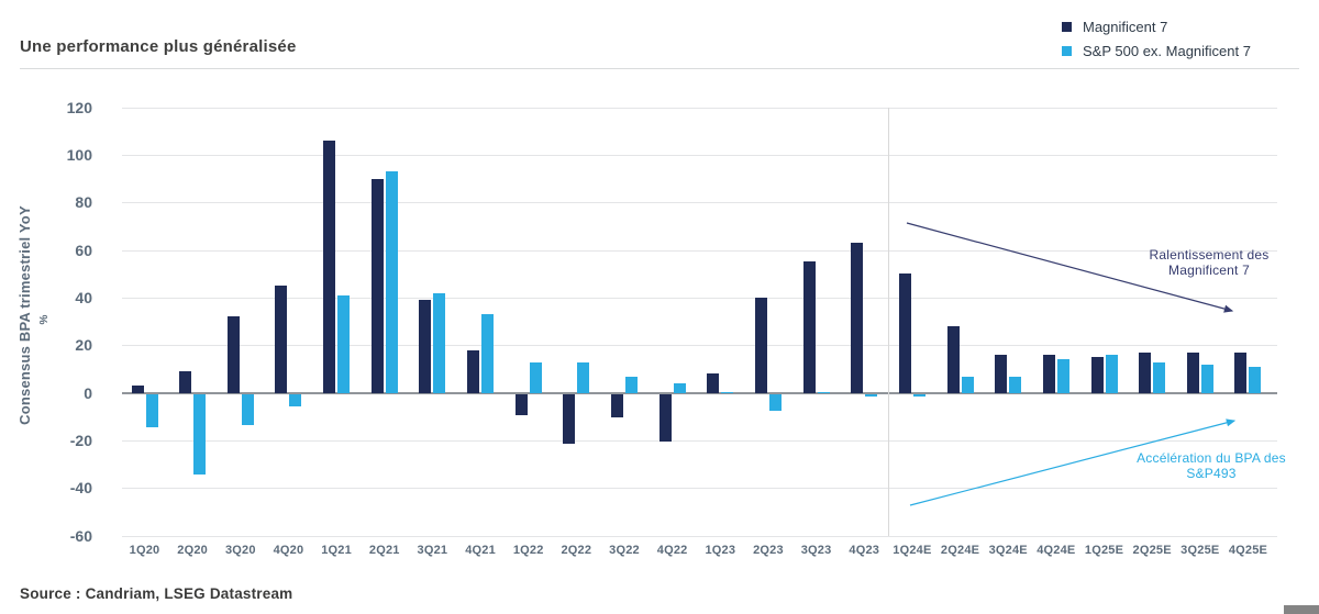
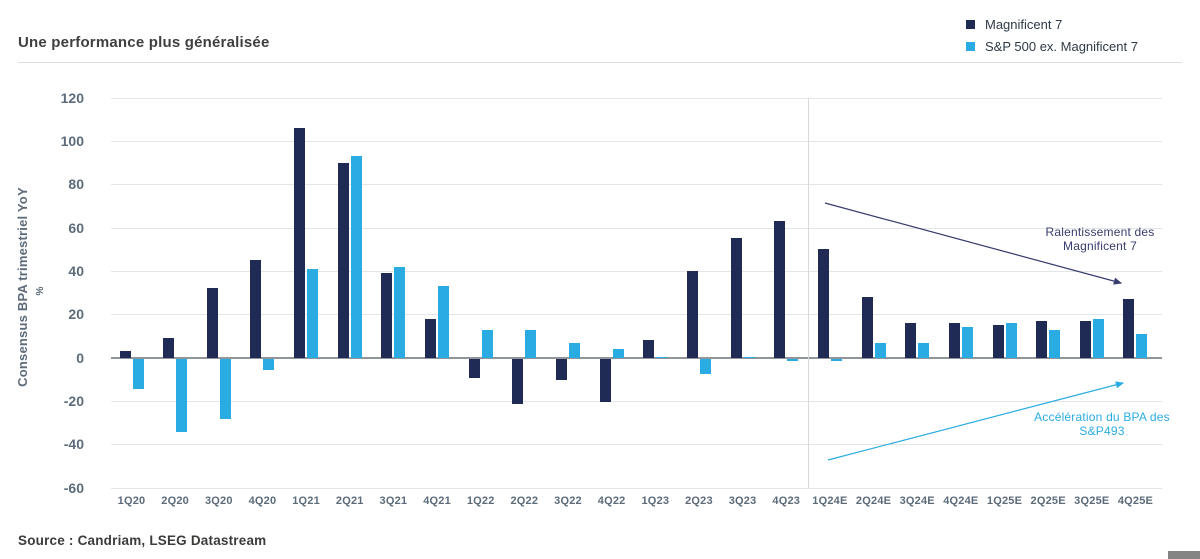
S&P 500 ex. Magnificent 7/3Q20: -13 -> -28
S&P 500 ex. Magnificent 7/3Q25E: 12 -> 18
Magnificent 7/4Q25E: 17 -> 27
